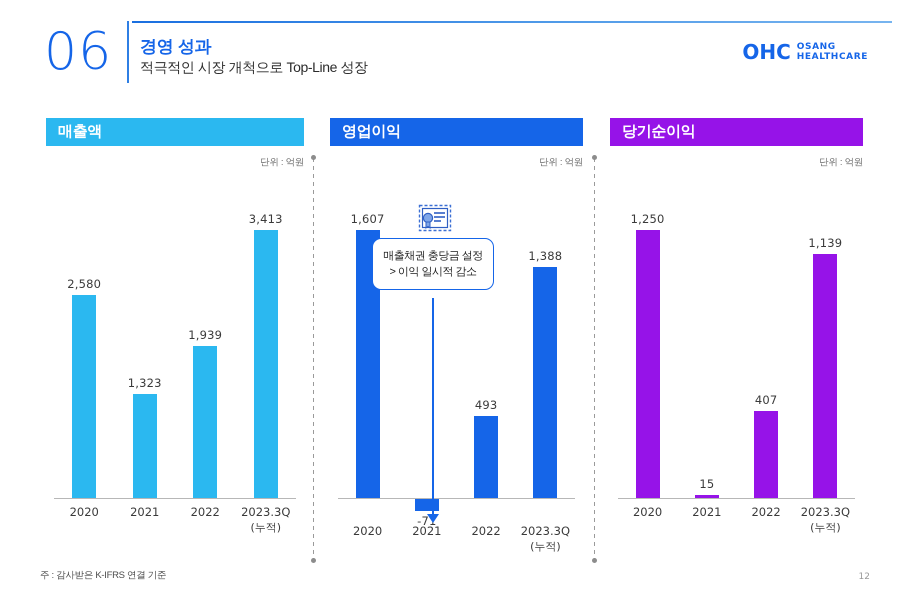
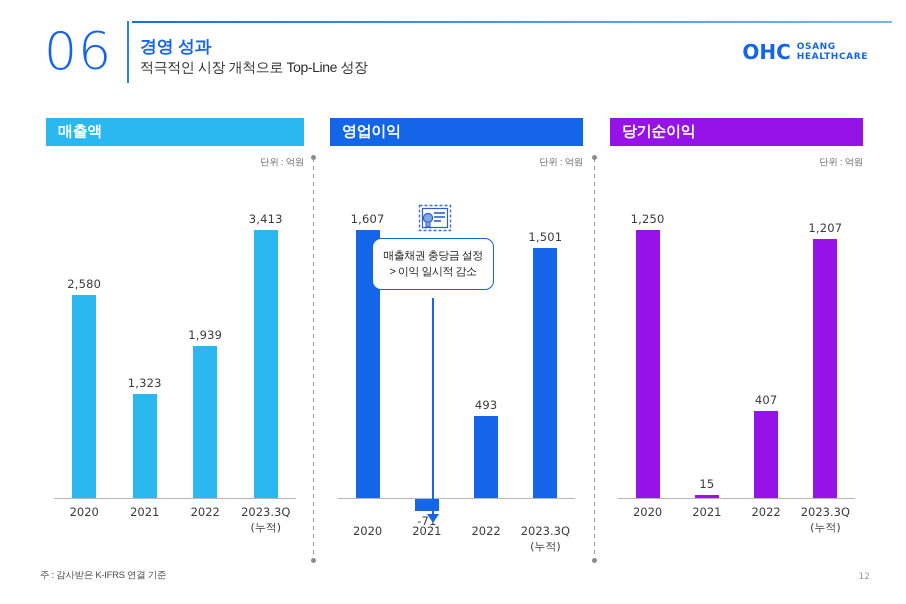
영업이익/2023.3Q: 1,388 -> 1,501
당기순이익/2023.3Q: 1,139 -> 1,207
